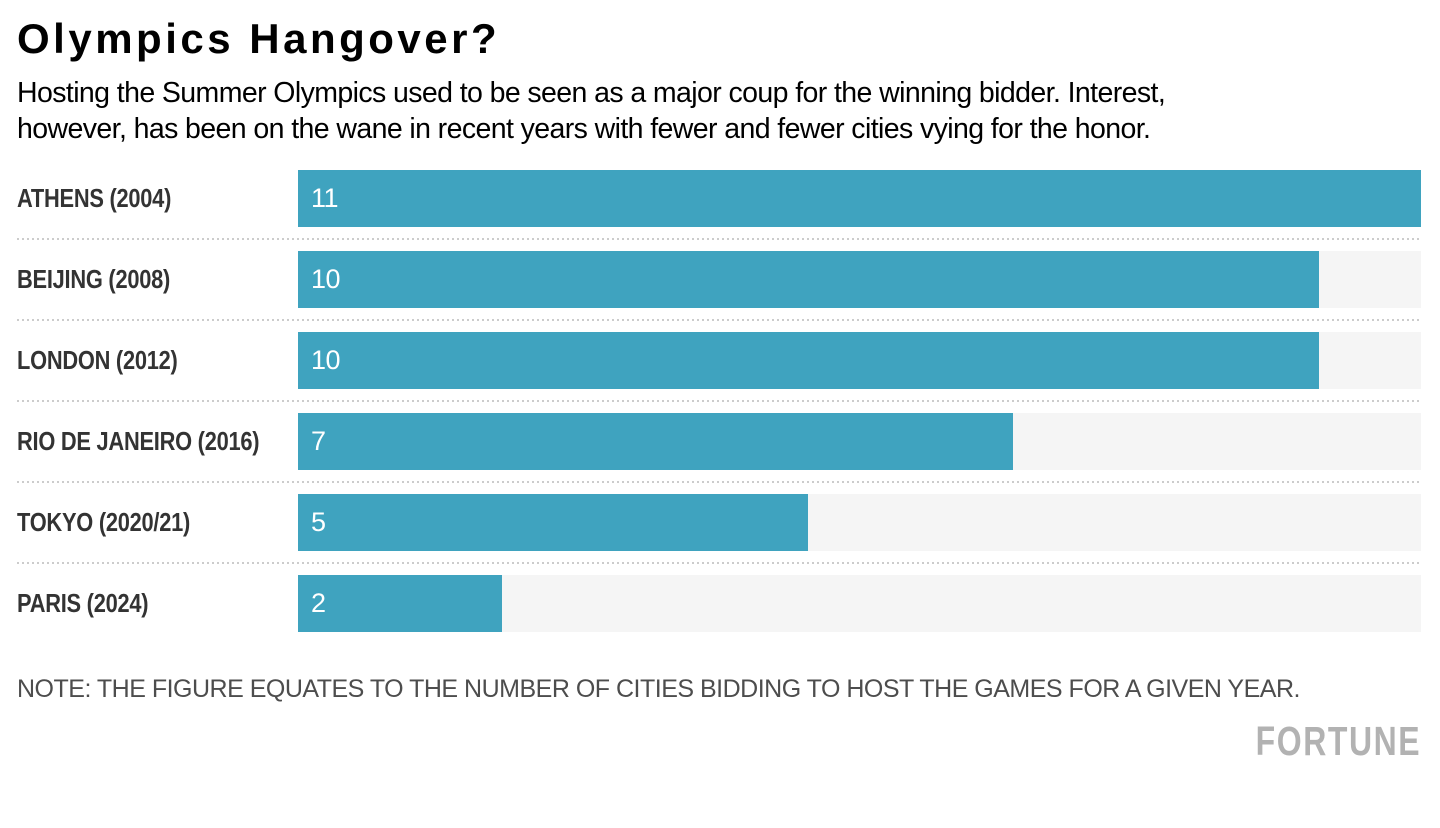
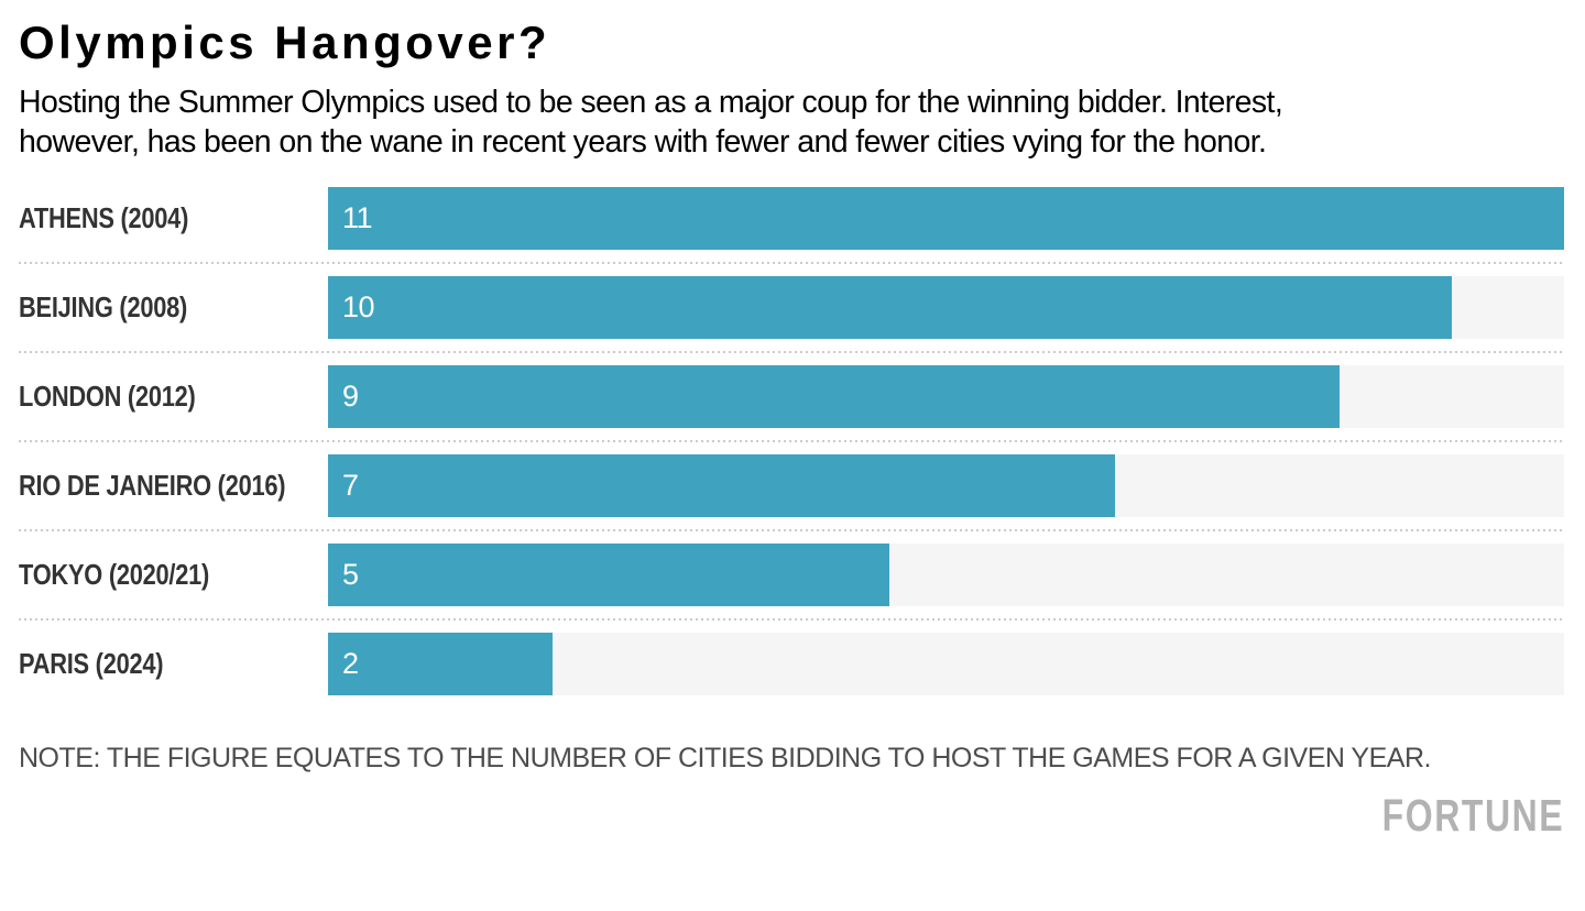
LONDON (2012): 10 -> 9
